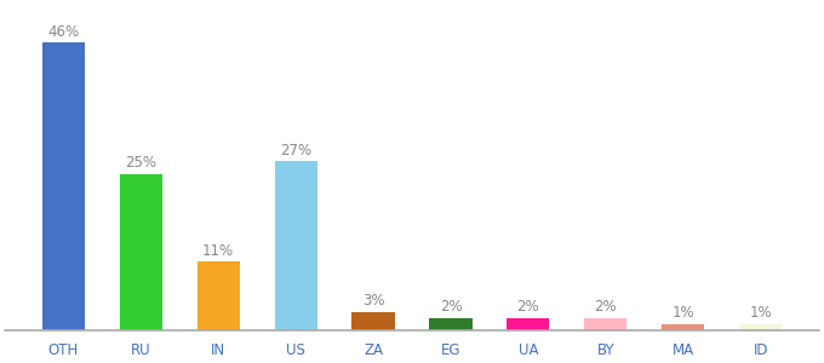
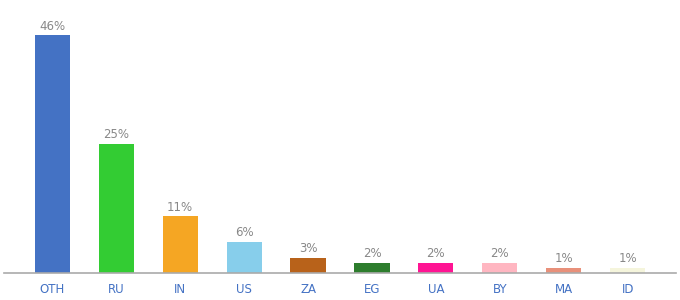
US: 27% -> 6%
